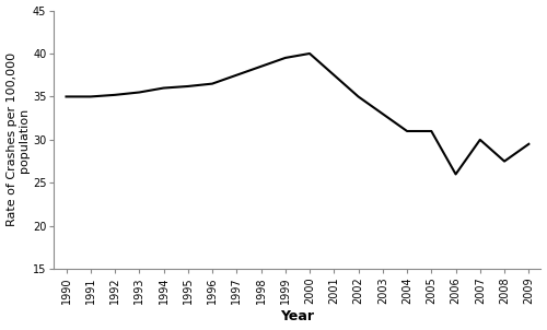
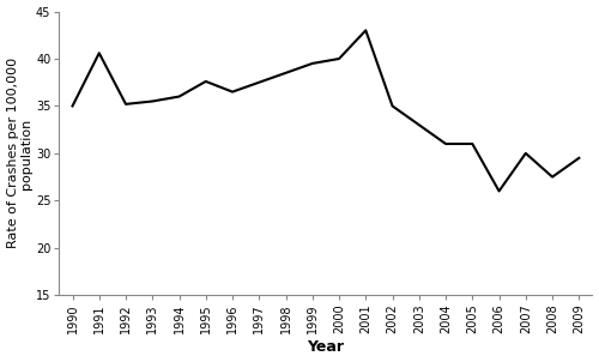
1991: 35.0 -> 40.6
1995: 36.2 -> 37.6
2001: 37.5 -> 43.0
